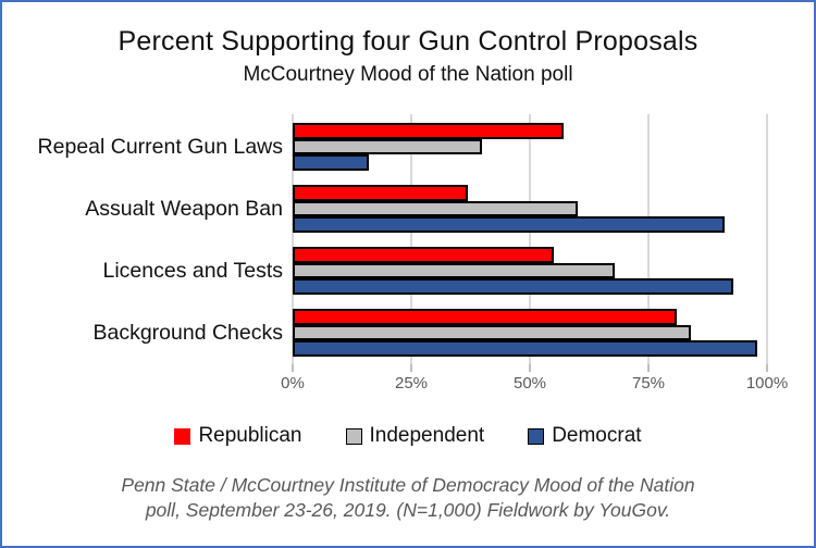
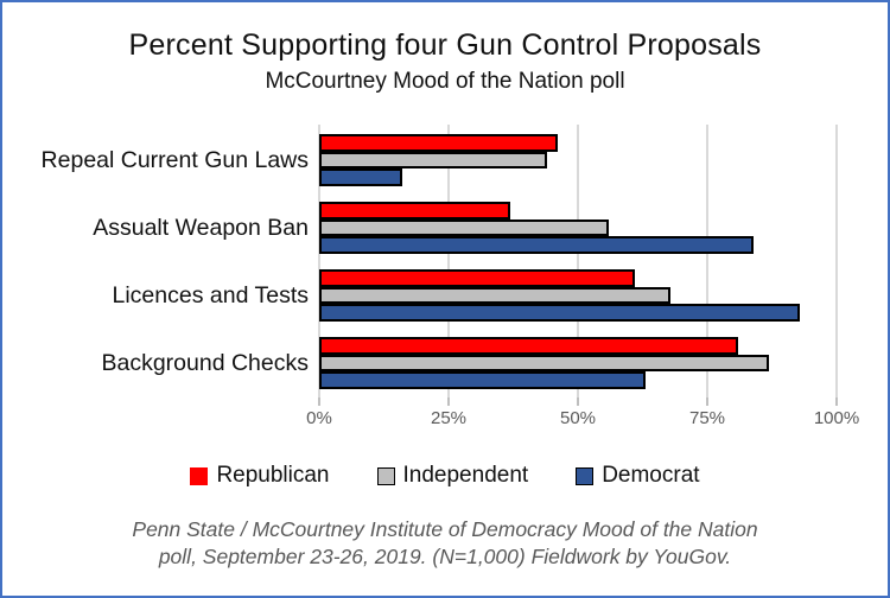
Republican/Repeal Current Gun Laws: 57% -> 46%
Independent/Repeal Current Gun Laws: 40% -> 44%
Independent/Assualt Weapon Ban: 60% -> 56%
Democrat/Assualt Weapon Ban: 91% -> 84%
Republican/Licences and Tests: 55% -> 61%
Independent/Background Checks: 84% -> 87%
Democrat/Background Checks: 98% -> 63%
